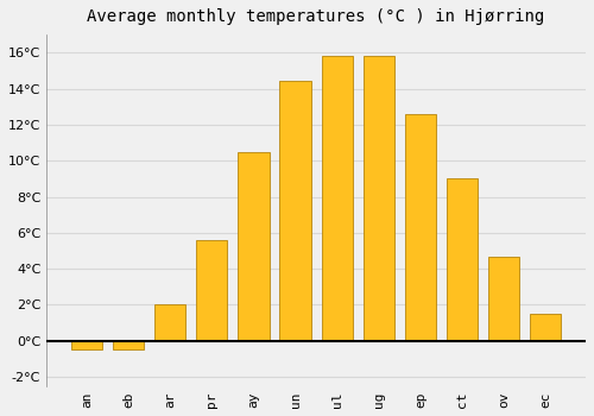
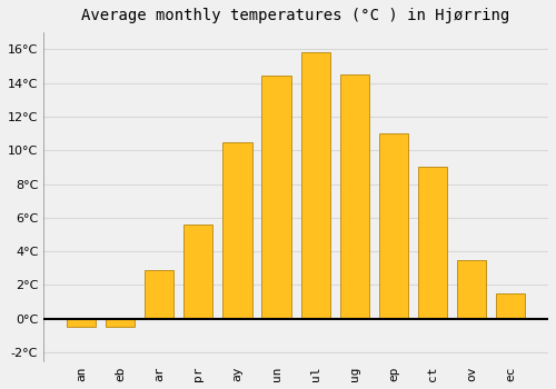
ar: 2.0°C -> 2.9°C
ug: 15.8°C -> 14.5°C
ep: 12.6°C -> 11.0°C
ov: 4.7°C -> 3.5°C
